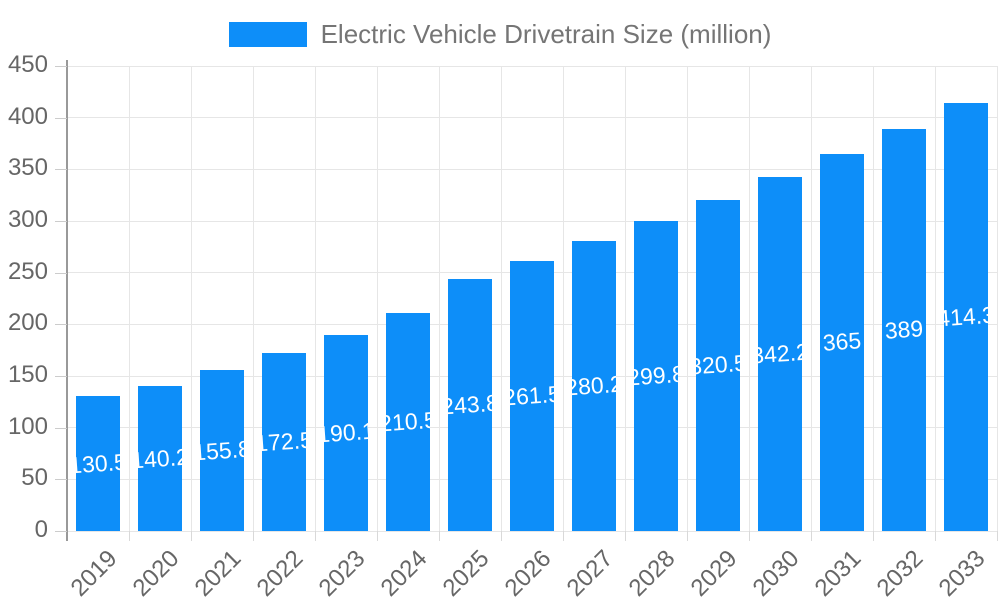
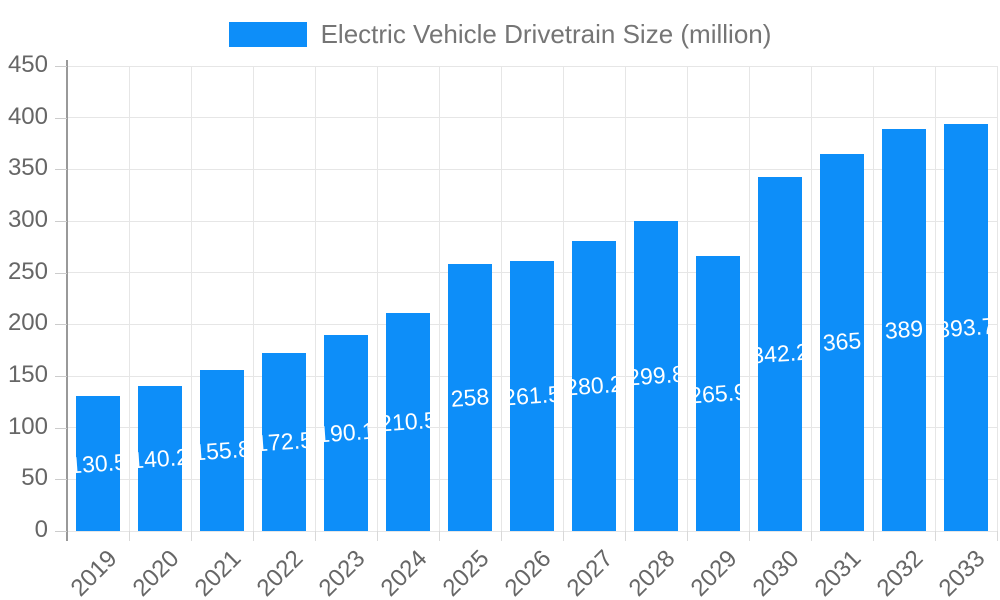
2025: 243.8 -> 258
2029: 320.5 -> 265.9
2033: 414.3 -> 393.7
